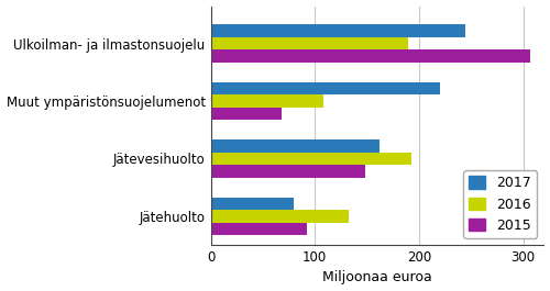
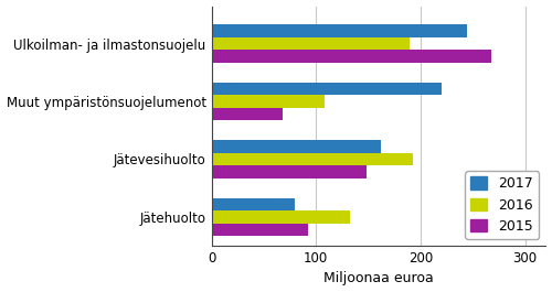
2015/Ulkoilman- ja ilmastonsuojelu: 307 -> 268
